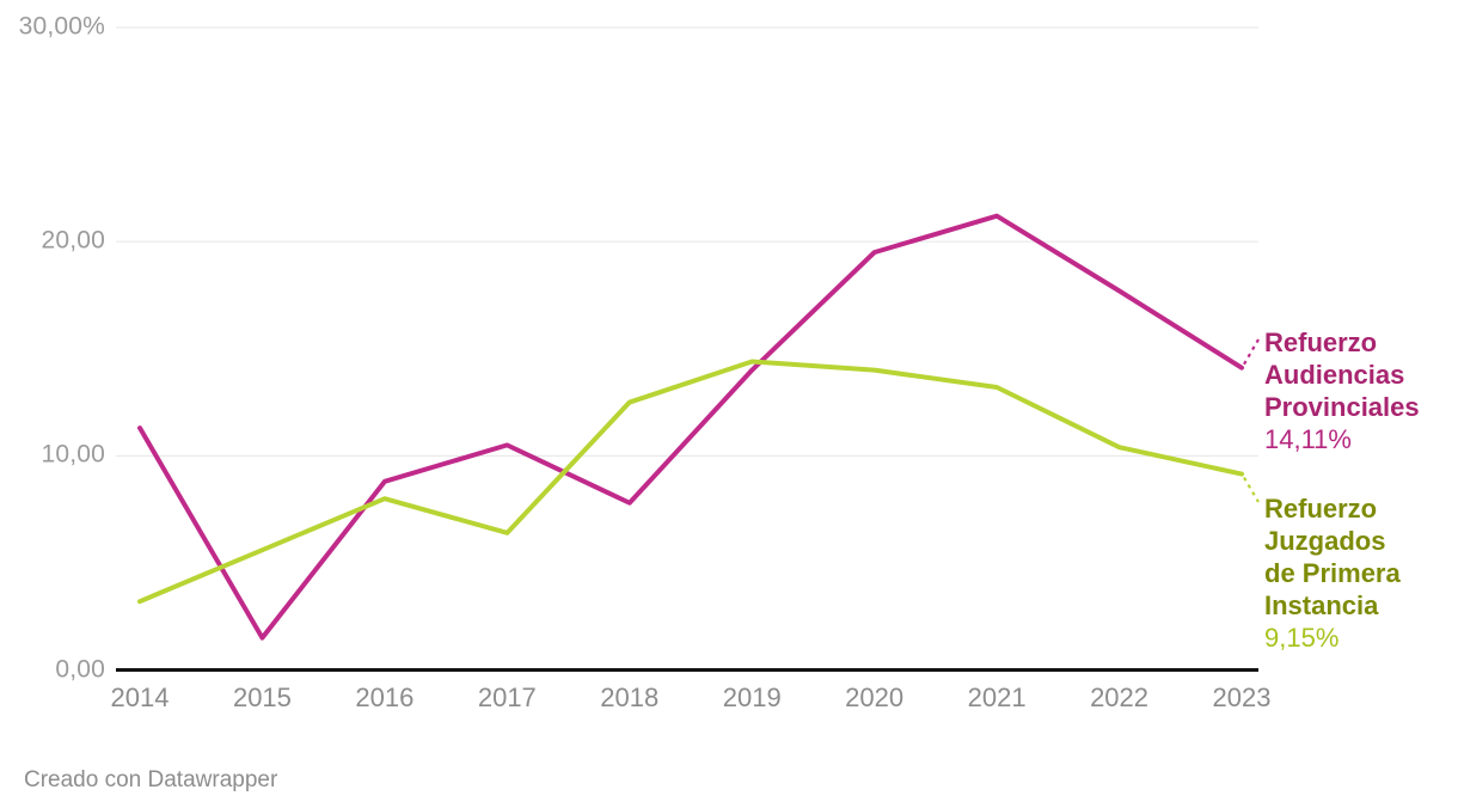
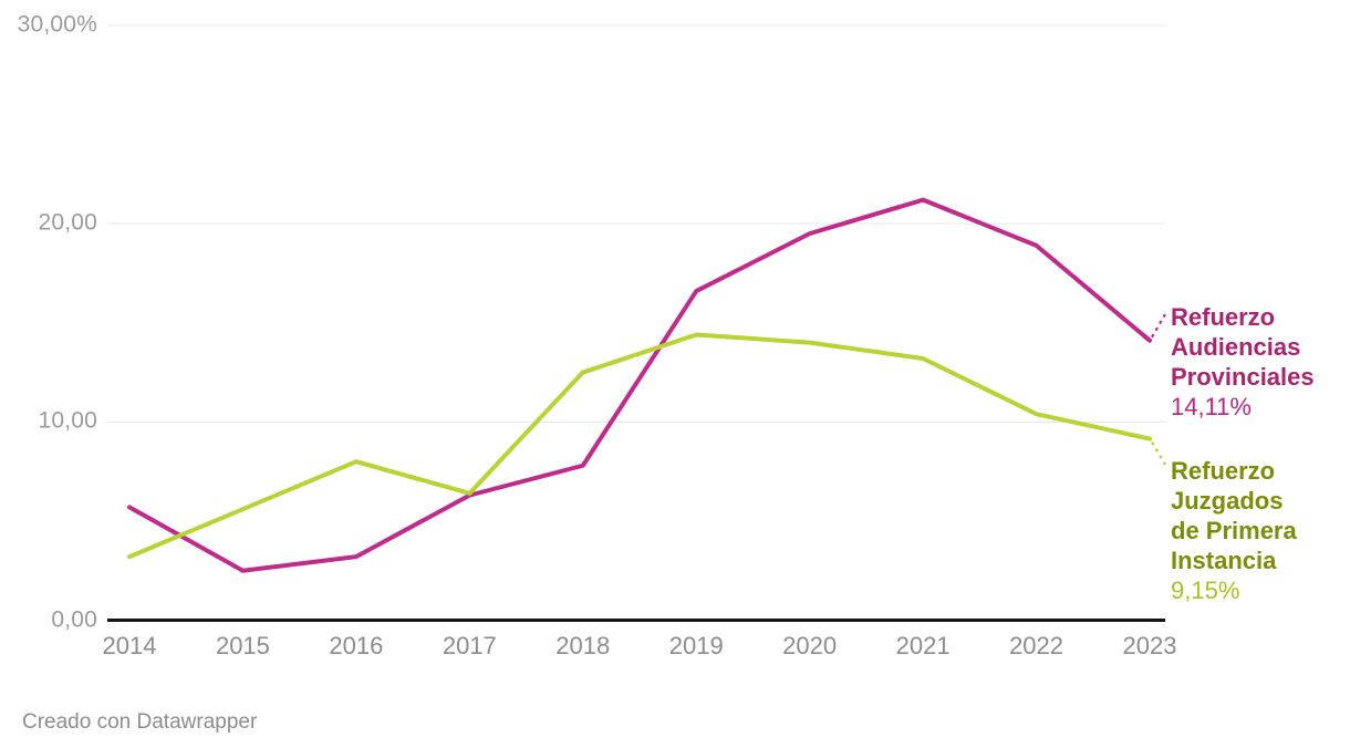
Refuerzo Audiencias Provinciales/2014: 11,3% -> 5,7%
Refuerzo Audiencias Provinciales/2015: 1,5% -> 2,5%
Refuerzo Audiencias Provinciales/2016: 8,8% -> 3,2%
Refuerzo Audiencias Provinciales/2017: 10,5% -> 6,3%
Refuerzo Audiencias Provinciales/2019: 14,0% -> 16,6%
Refuerzo Audiencias Provinciales/2022: 17,7% -> 18,9%
